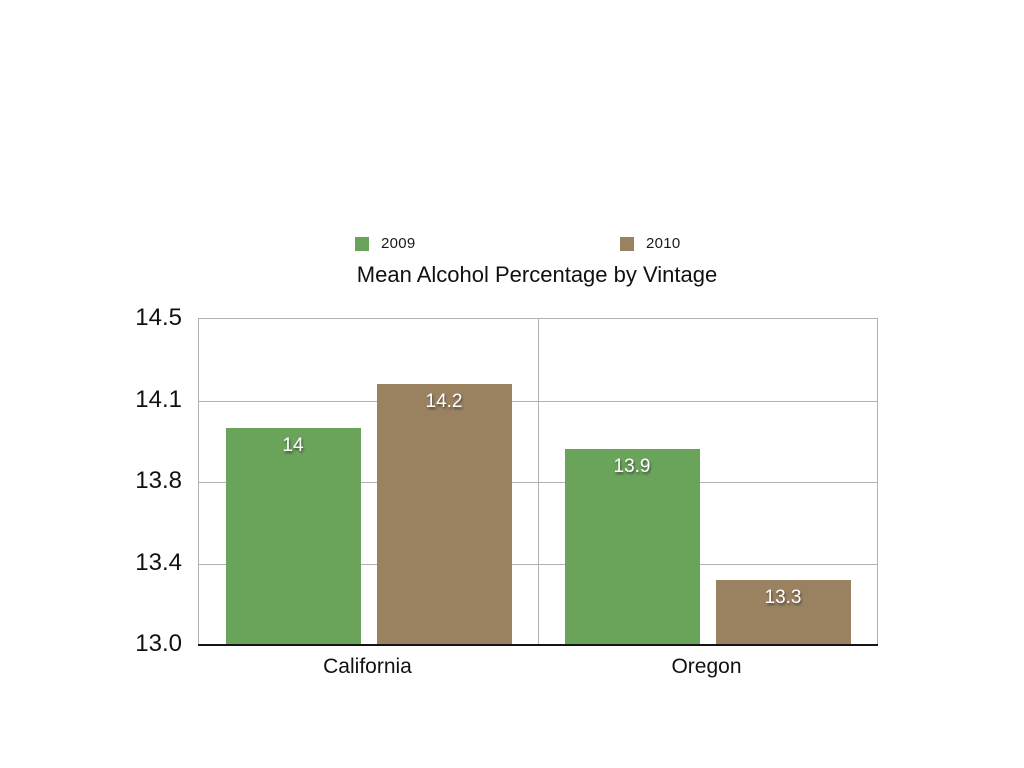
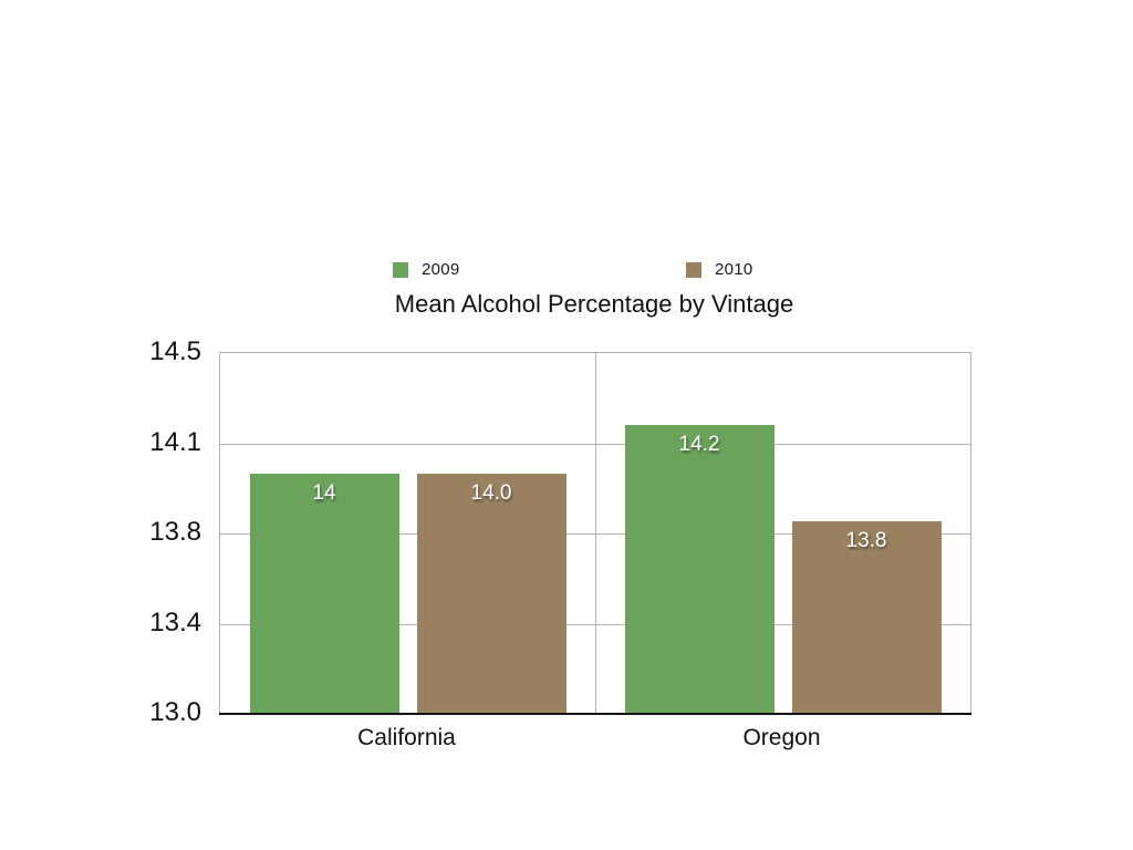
2010/California: 14.2 -> 14.0
2009/Oregon: 13.9 -> 14.2
2010/Oregon: 13.3 -> 13.8
